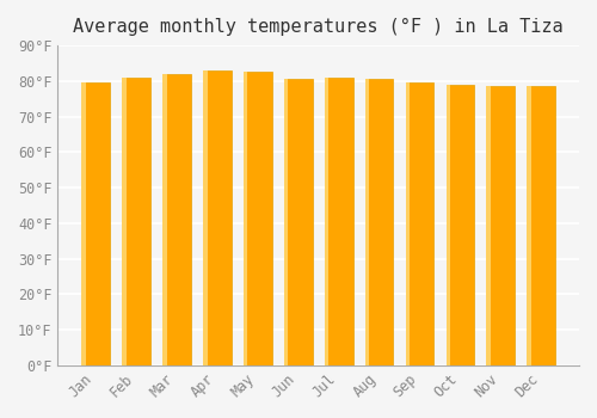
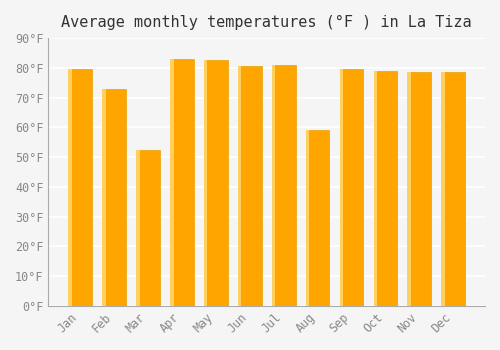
Feb: 81.0°F -> 73.0°F
Mar: 82.0°F -> 52.5°F
Aug: 80.5°F -> 59.0°F
